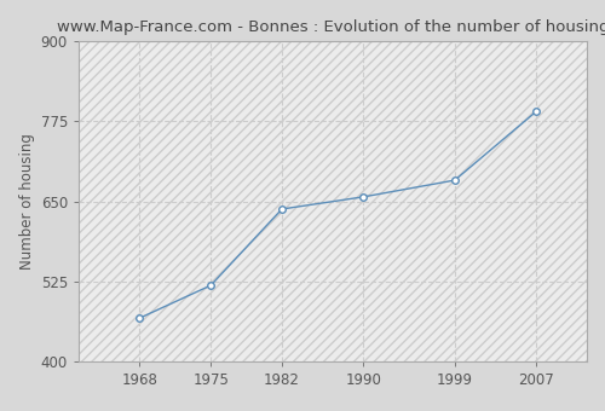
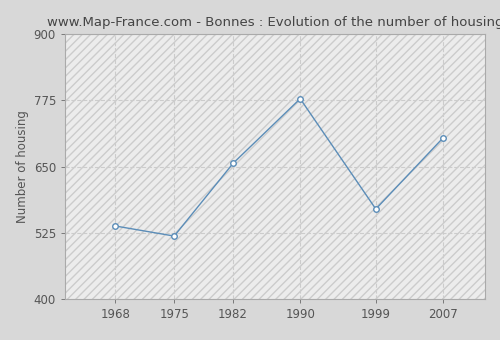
1968: 468 -> 538
1982: 638 -> 656
1990: 657 -> 778
1999: 683 -> 570
2007: 790 -> 704
